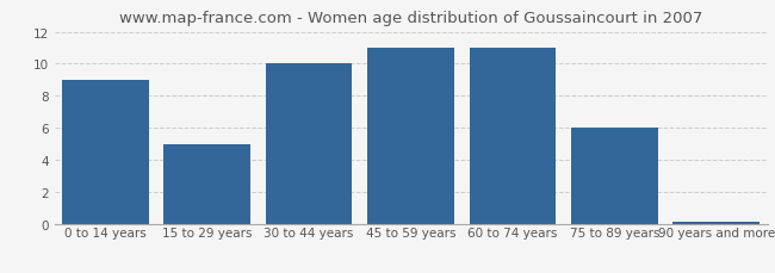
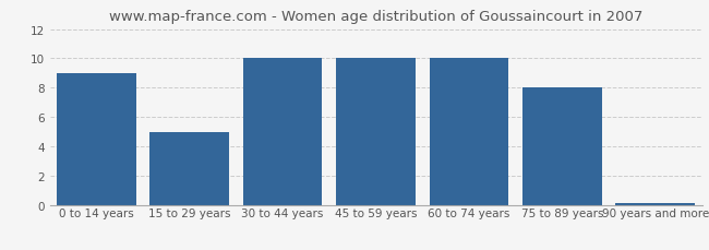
45 to 59 years: 11.0 -> 10.0
60 to 74 years: 11.0 -> 10.0
75 to 89 years: 6.0 -> 8.0
